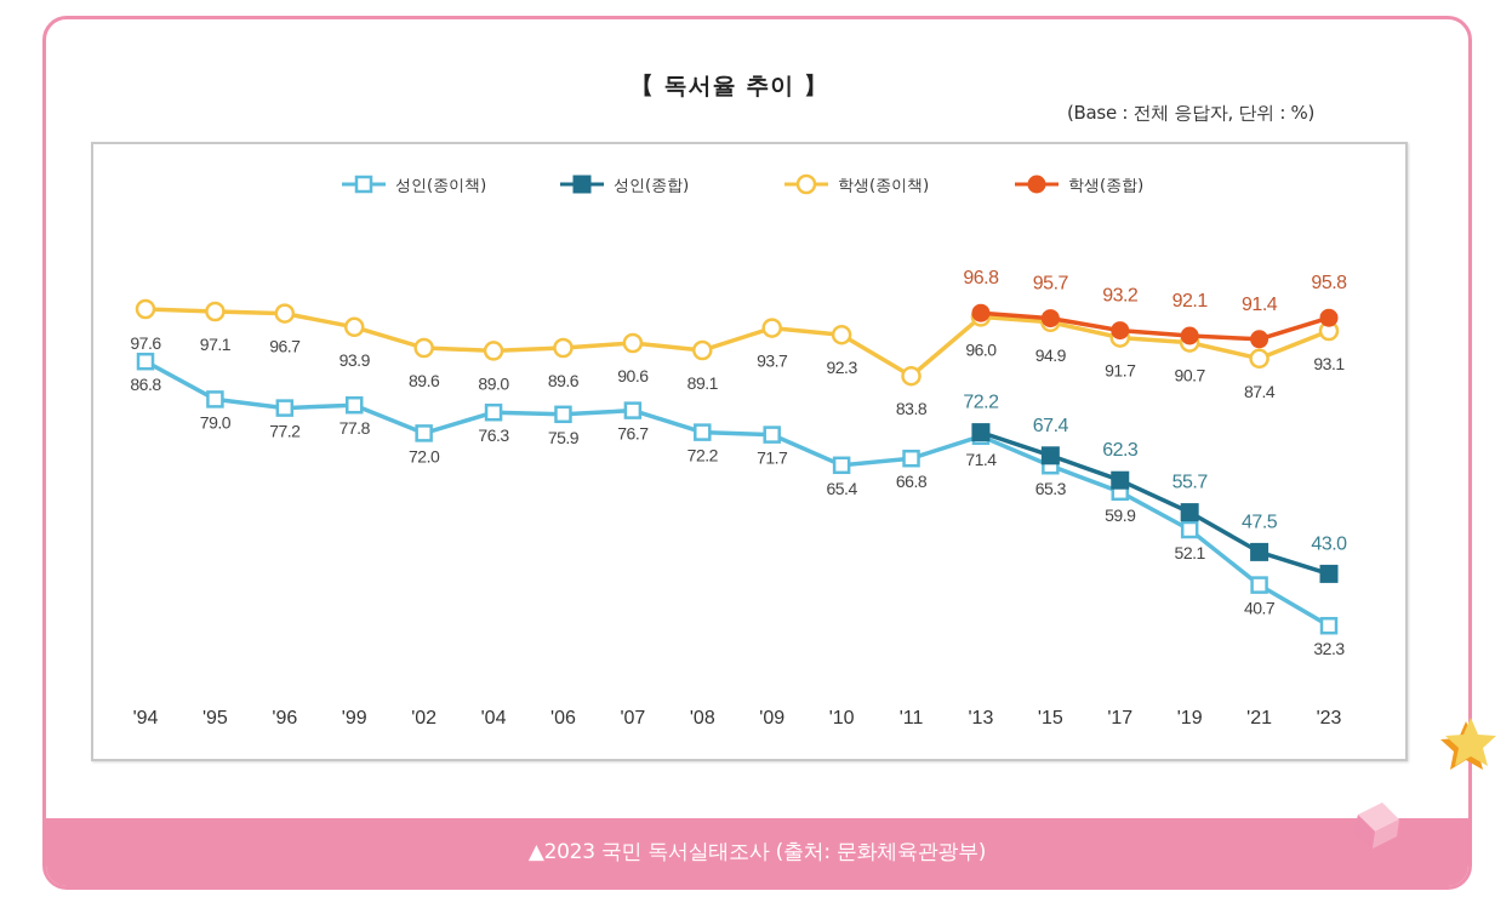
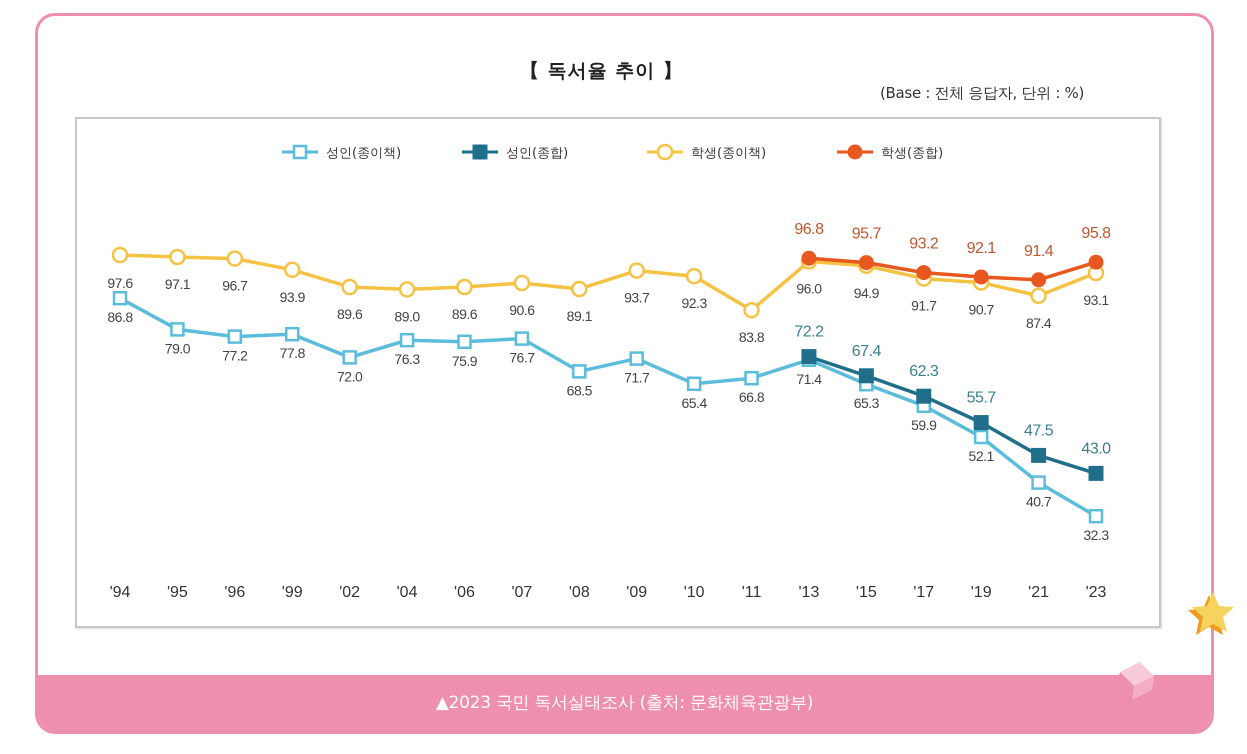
성인(종이책)/'08: 72.2 -> 68.5
